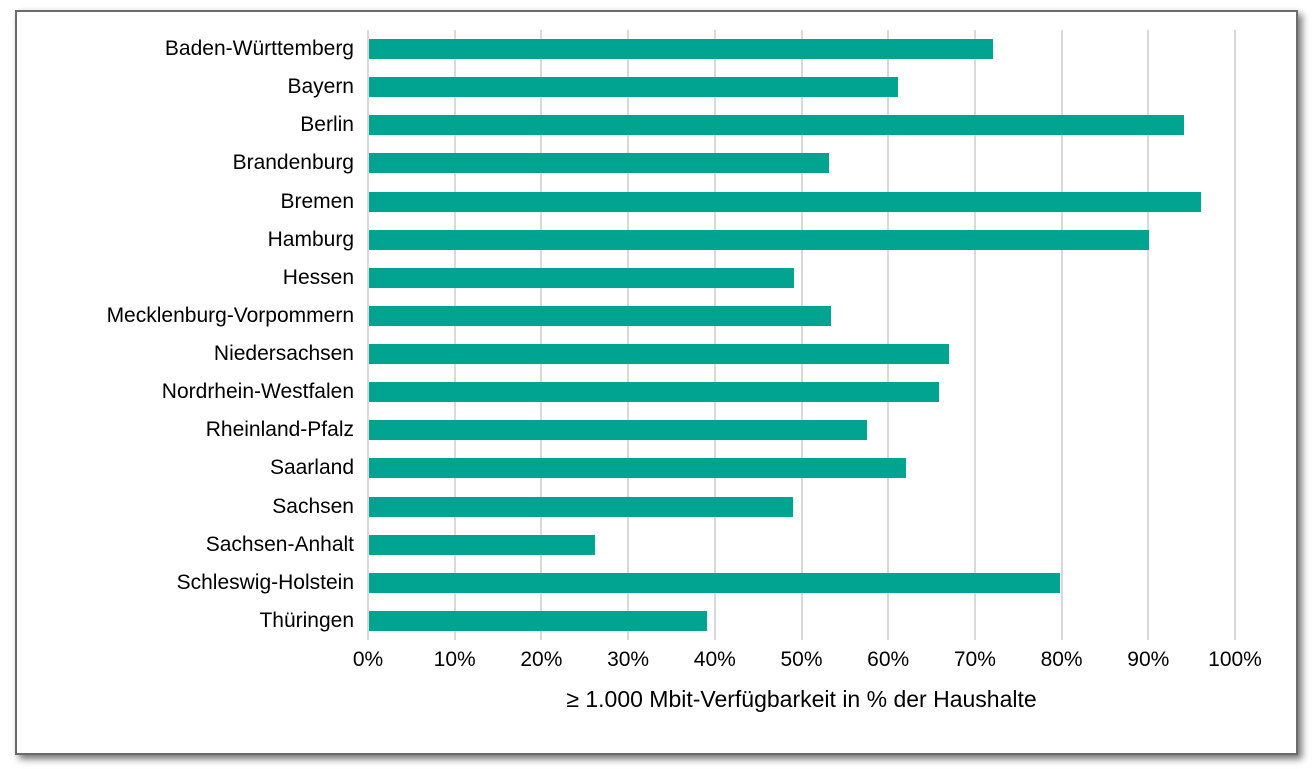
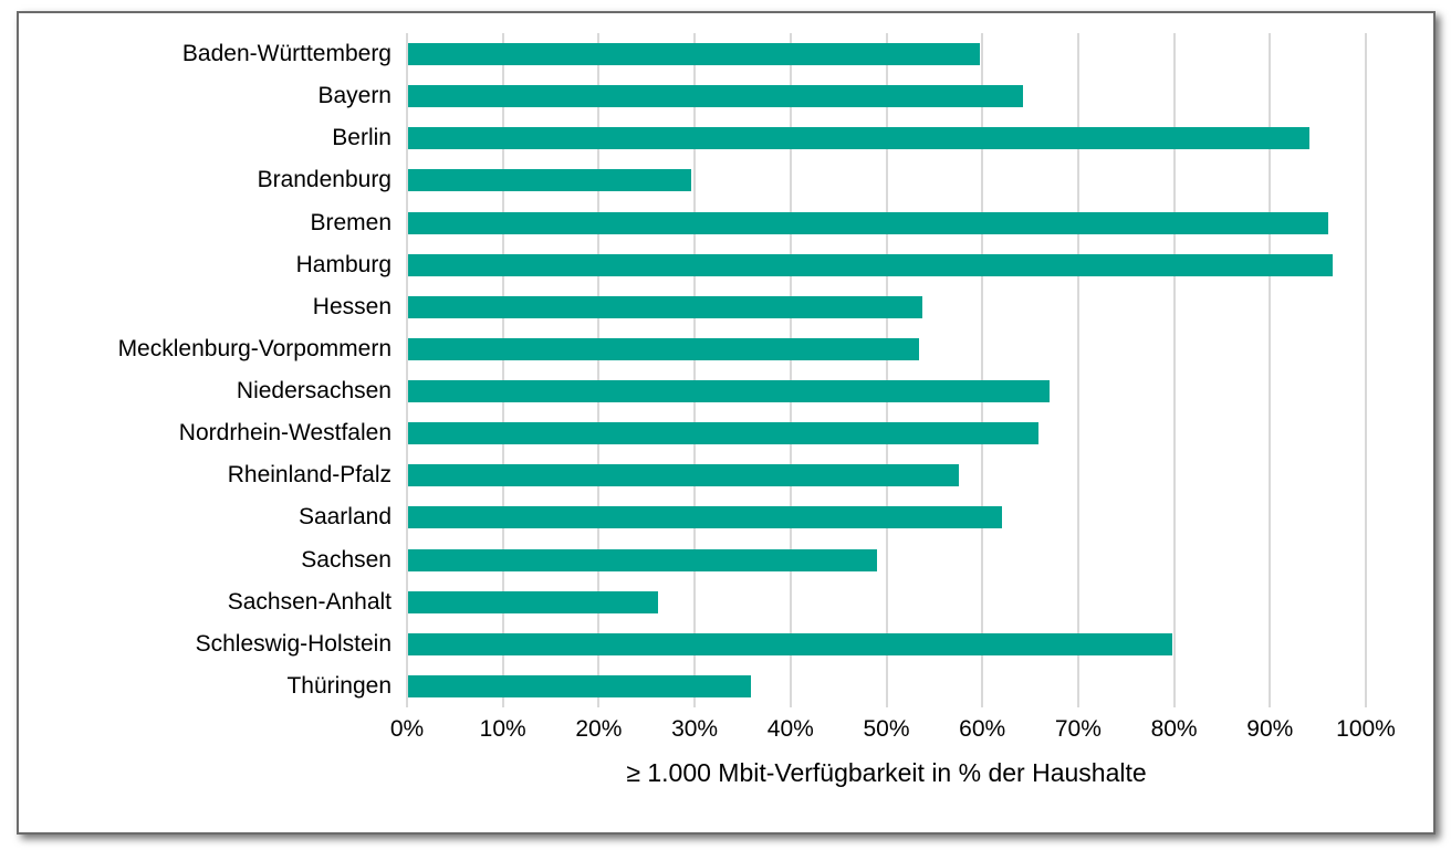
Baden-Württemberg: 72% -> 60%
Bayern: 61% -> 64%
Brandenburg: 53% -> 30%
Hamburg: 90% -> 96%
Hessen: 49% -> 54%
Thüringen: 39% -> 36%
